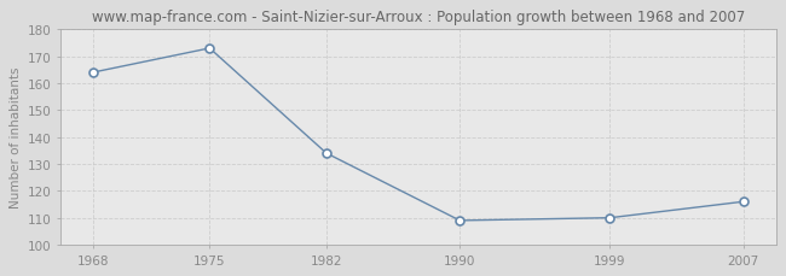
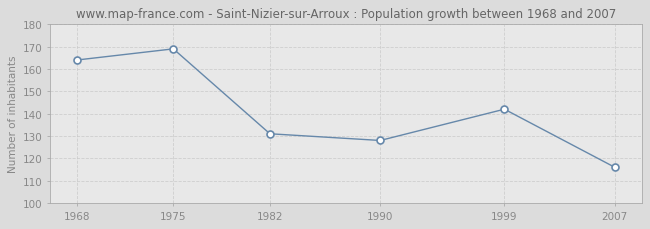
1975: 173 -> 169
1982: 134 -> 131
1990: 109 -> 128
1999: 110 -> 142
